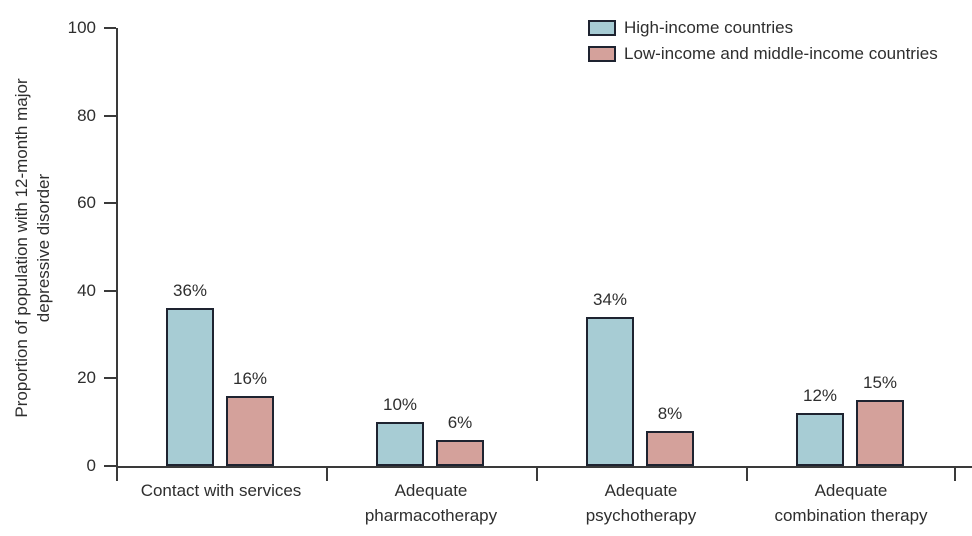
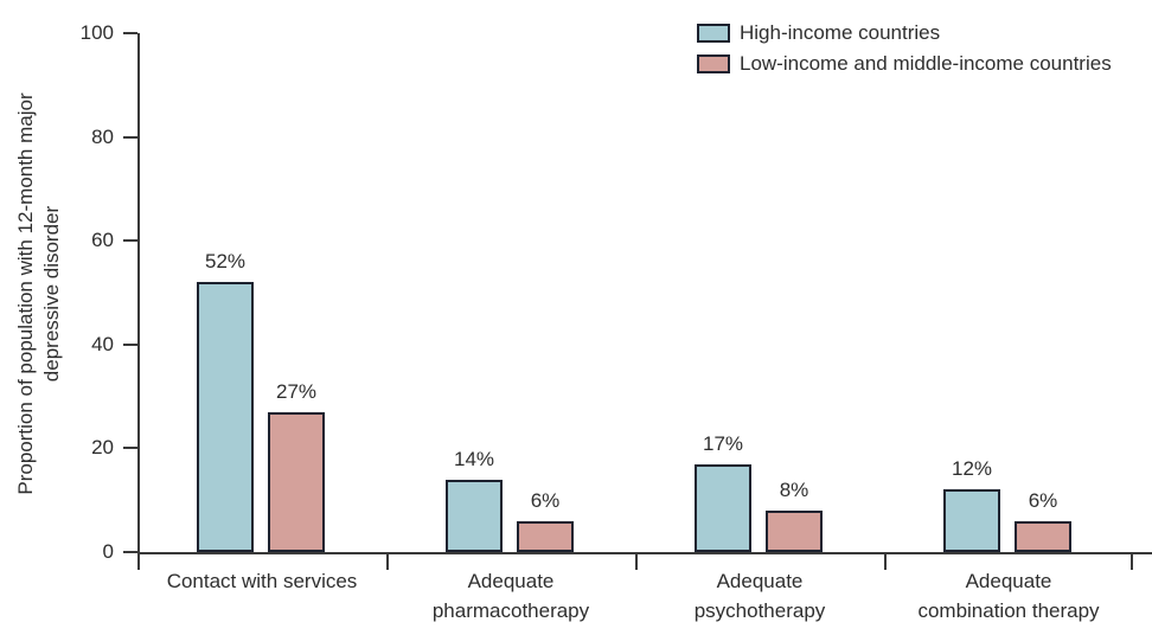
High-income countries/Contact with services: 36% -> 52%
Low-income and middle-income countries/Contact with services: 16% -> 27%
High-income countries/Adequate pharmacotherapy: 10% -> 14%
High-income countries/Adequate psychotherapy: 34% -> 17%
Low-income and middle-income countries/Adequate combination therapy: 15% -> 6%
